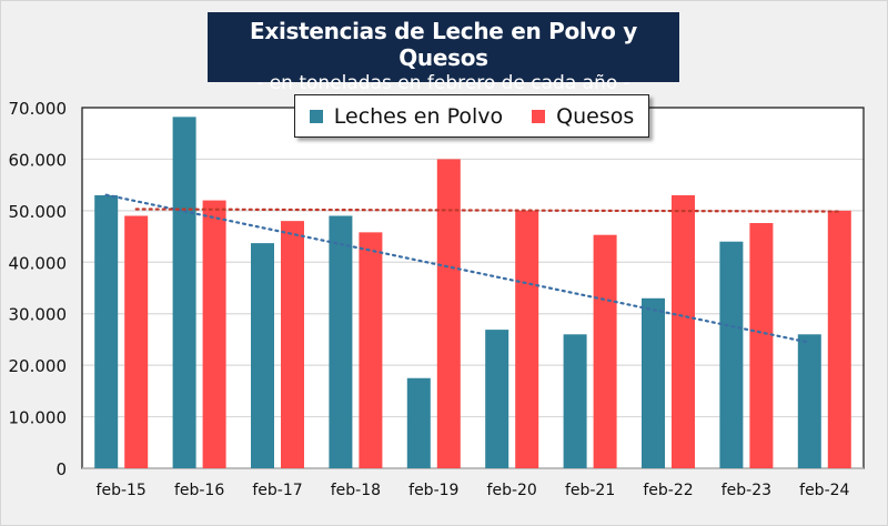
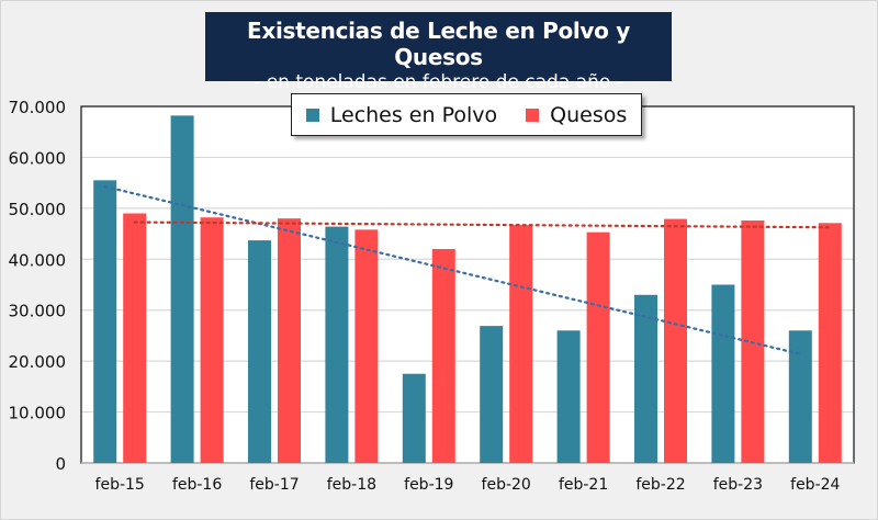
Leches en Polvo/feb-15: 53000 -> 56000
Quesos/feb-16: 52000 -> 48000
Leches en Polvo/feb-18: 49000 -> 46000
Quesos/feb-19: 60000 -> 42000
Quesos/feb-20: 50000 -> 47000
Quesos/feb-22: 53000 -> 48000
Leches en Polvo/feb-23: 44000 -> 35000
Quesos/feb-24: 50000 -> 47000
